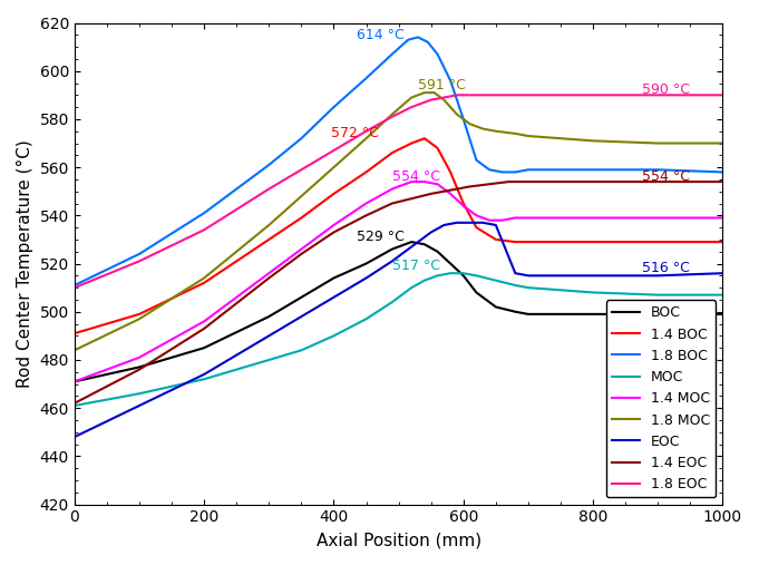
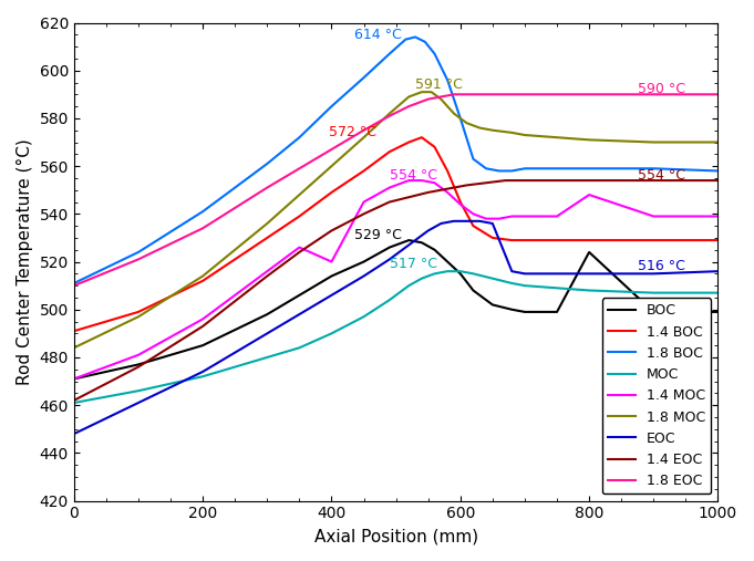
1.4 MOC/400: 536 -> 520
BOC/800: 499 -> 524
1.4 MOC/800: 539 -> 548
